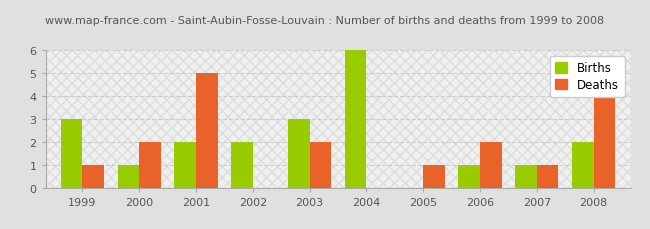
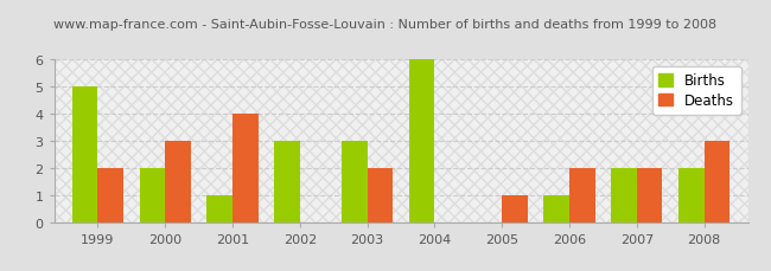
Births/1999: 3 -> 5
Deaths/1999: 1 -> 2
Births/2000: 1 -> 2
Deaths/2000: 2 -> 3
Births/2001: 2 -> 1
Deaths/2001: 5 -> 4
Births/2002: 2 -> 3
Births/2007: 1 -> 2
Deaths/2007: 1 -> 2
Deaths/2008: 4 -> 3
